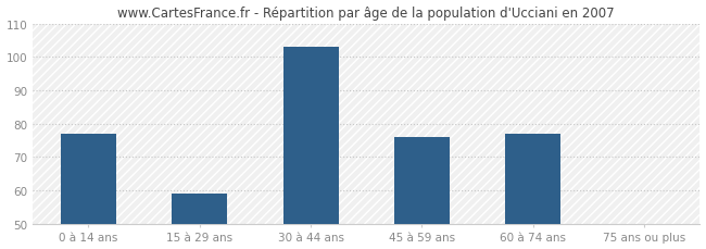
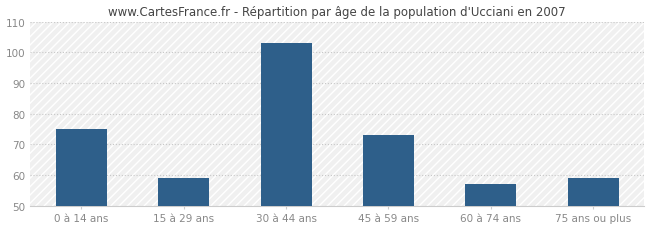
0 à 14 ans: 77 -> 75
45 à 59 ans: 76 -> 73
60 à 74 ans: 77 -> 57
75 ans ou plus: 50 -> 59
